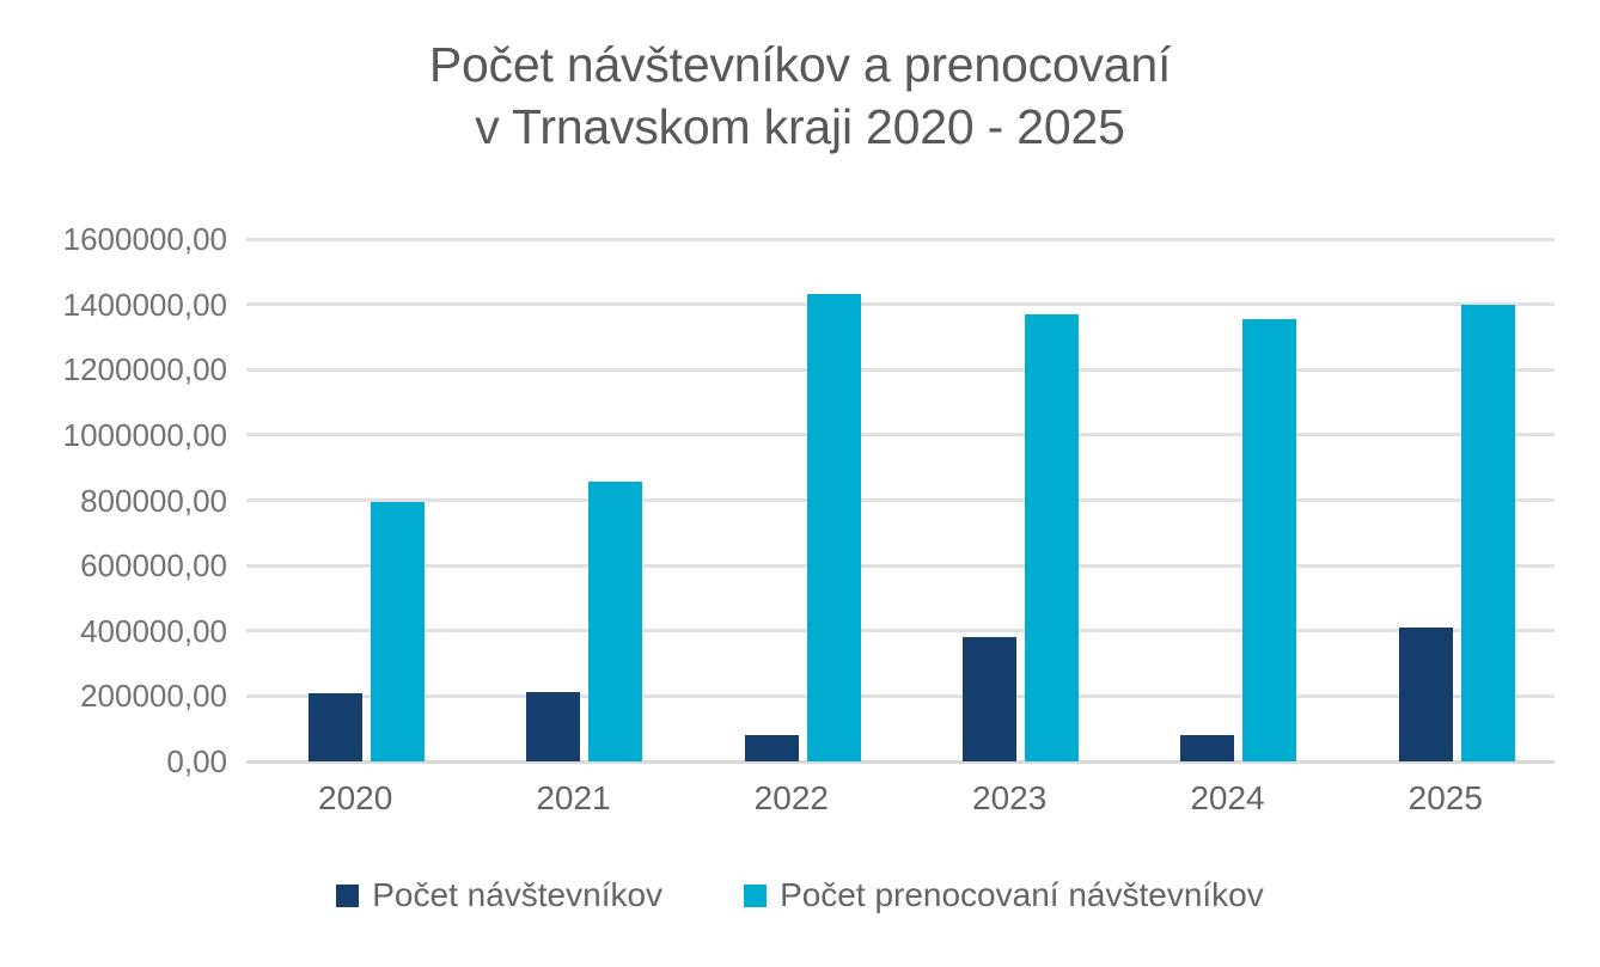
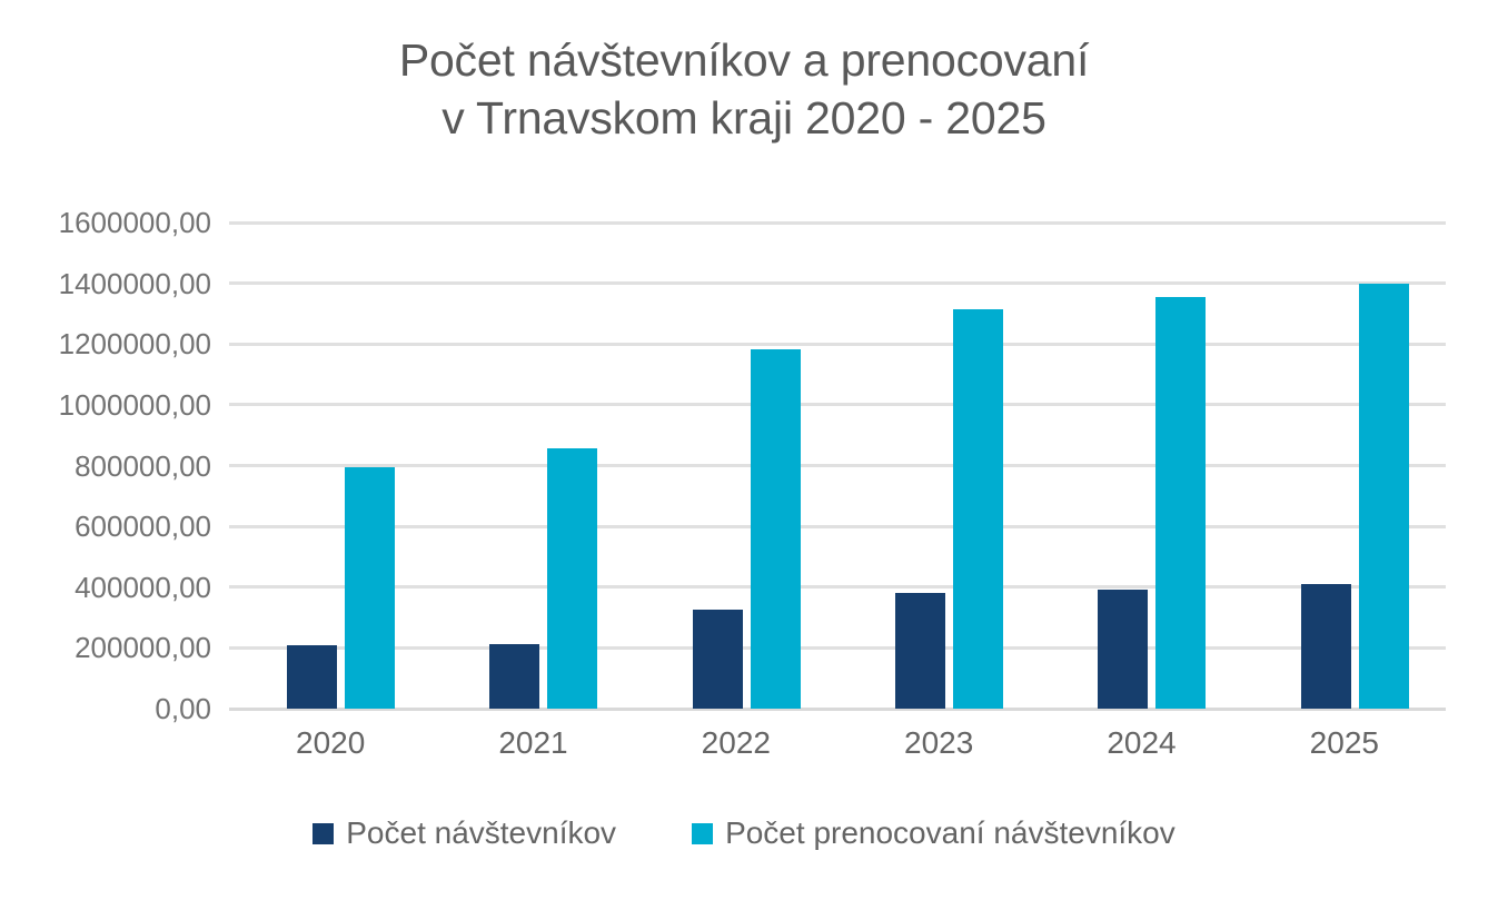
Počet návštevníkov/2022: 80000 -> 320000
Počet prenocovaní návštevníkov/2022: 1430000 -> 1180000
Počet prenocovaní návštevníkov/2023: 1370000 -> 1310000
Počet návštevníkov/2024: 80000 -> 390000
